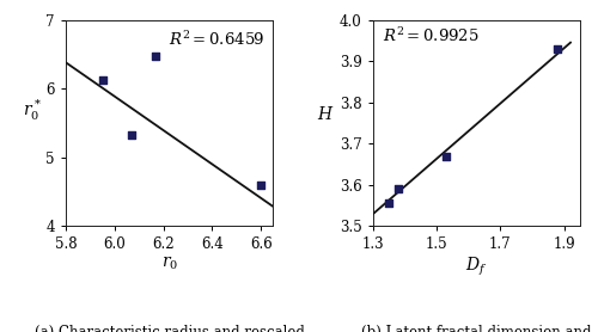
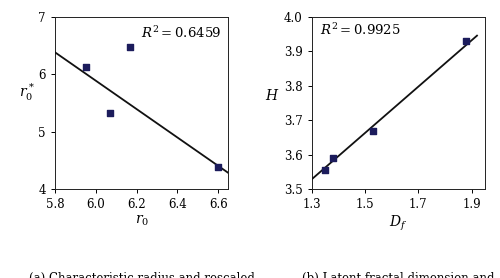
6.6: 4.60 -> 4.38
